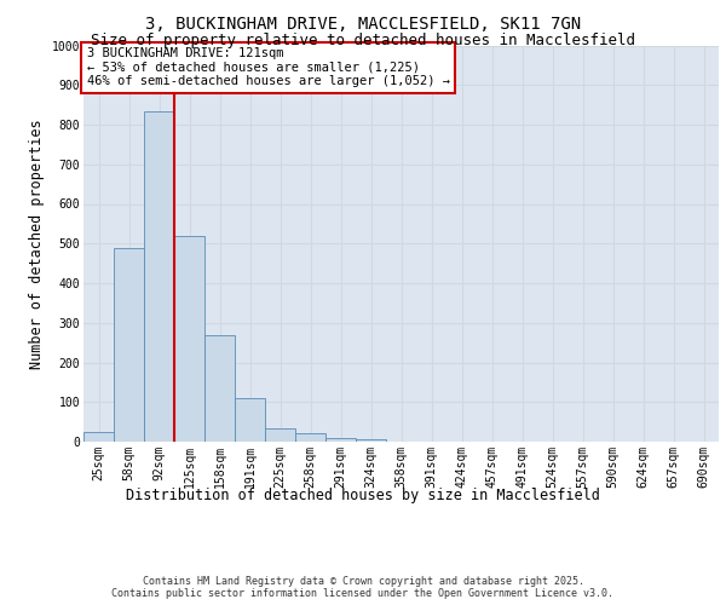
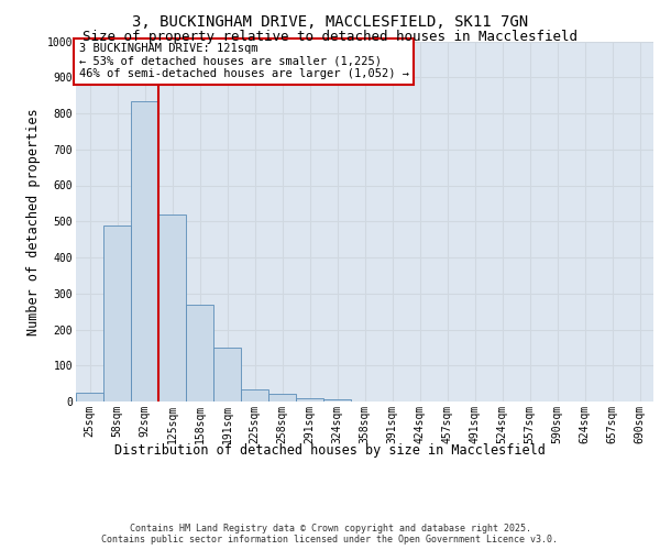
191sqm: 110 -> 150
